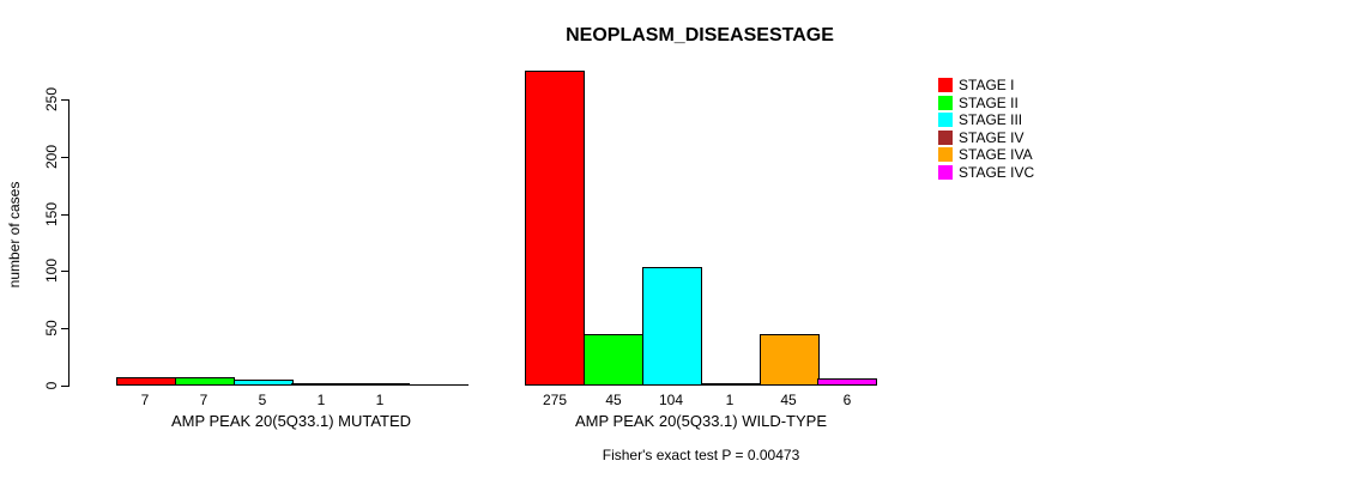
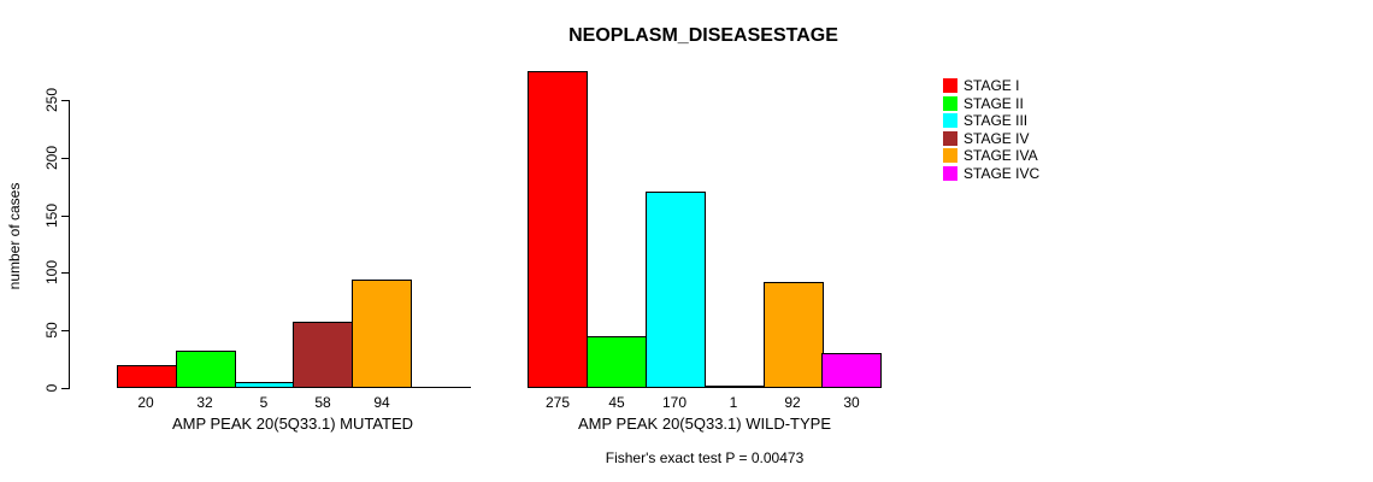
STAGE I/AMP PEAK 20(5Q33.1) MUTATED: 7 -> 20
STAGE II/AMP PEAK 20(5Q33.1) MUTATED: 7 -> 32
STAGE IV/AMP PEAK 20(5Q33.1) MUTATED: 1 -> 58
STAGE IVA/AMP PEAK 20(5Q33.1) MUTATED: 1 -> 94
STAGE III/AMP PEAK 20(5Q33.1) WILD-TYPE: 104 -> 170
STAGE IVA/AMP PEAK 20(5Q33.1) WILD-TYPE: 45 -> 92
STAGE IVC/AMP PEAK 20(5Q33.1) WILD-TYPE: 6 -> 30
